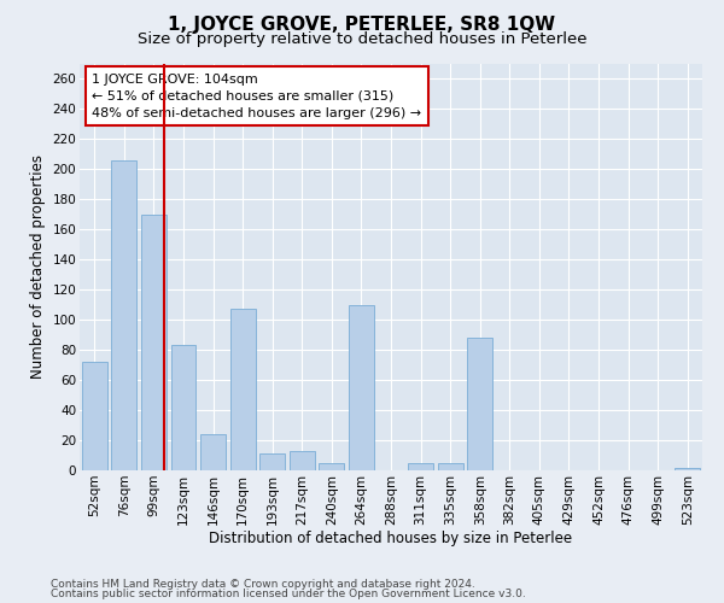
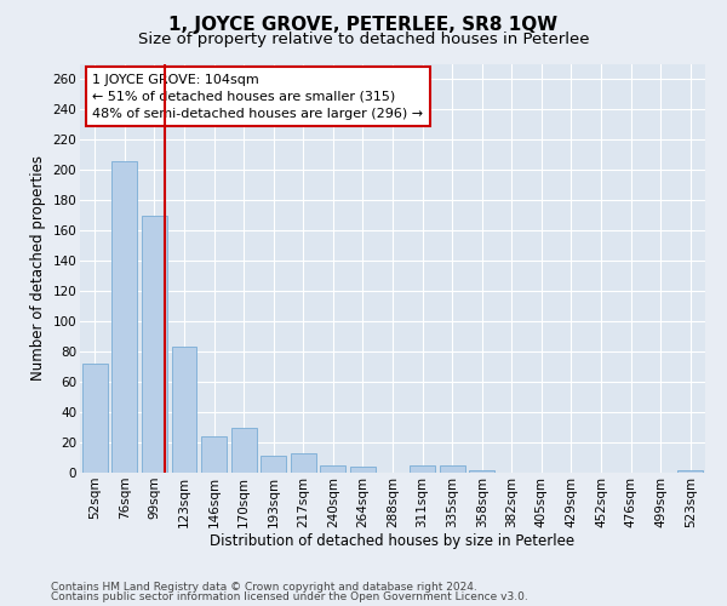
170sqm: 107 -> 30
264sqm: 110 -> 4
358sqm: 88 -> 2
